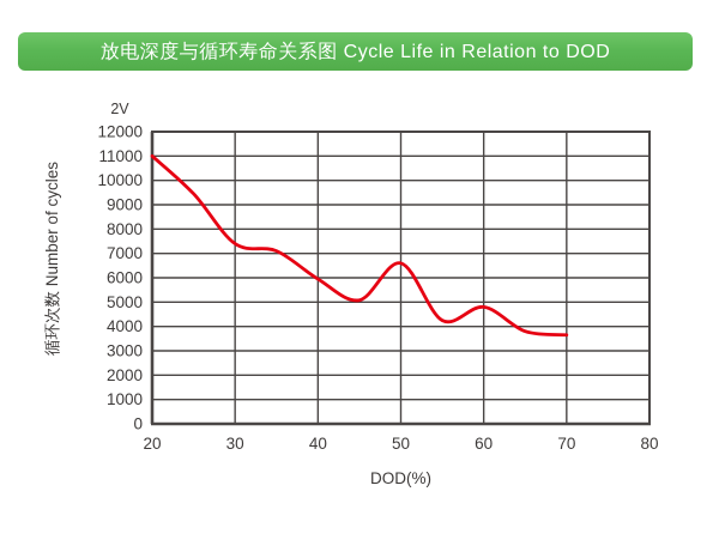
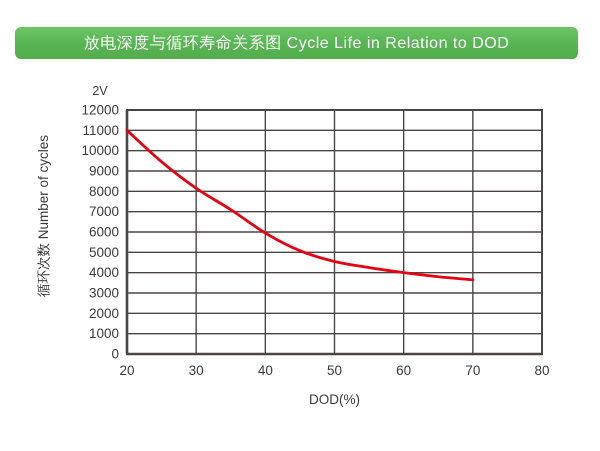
30: 7400 -> 8200
50: 6600 -> 4600
60: 4800 -> 4000
